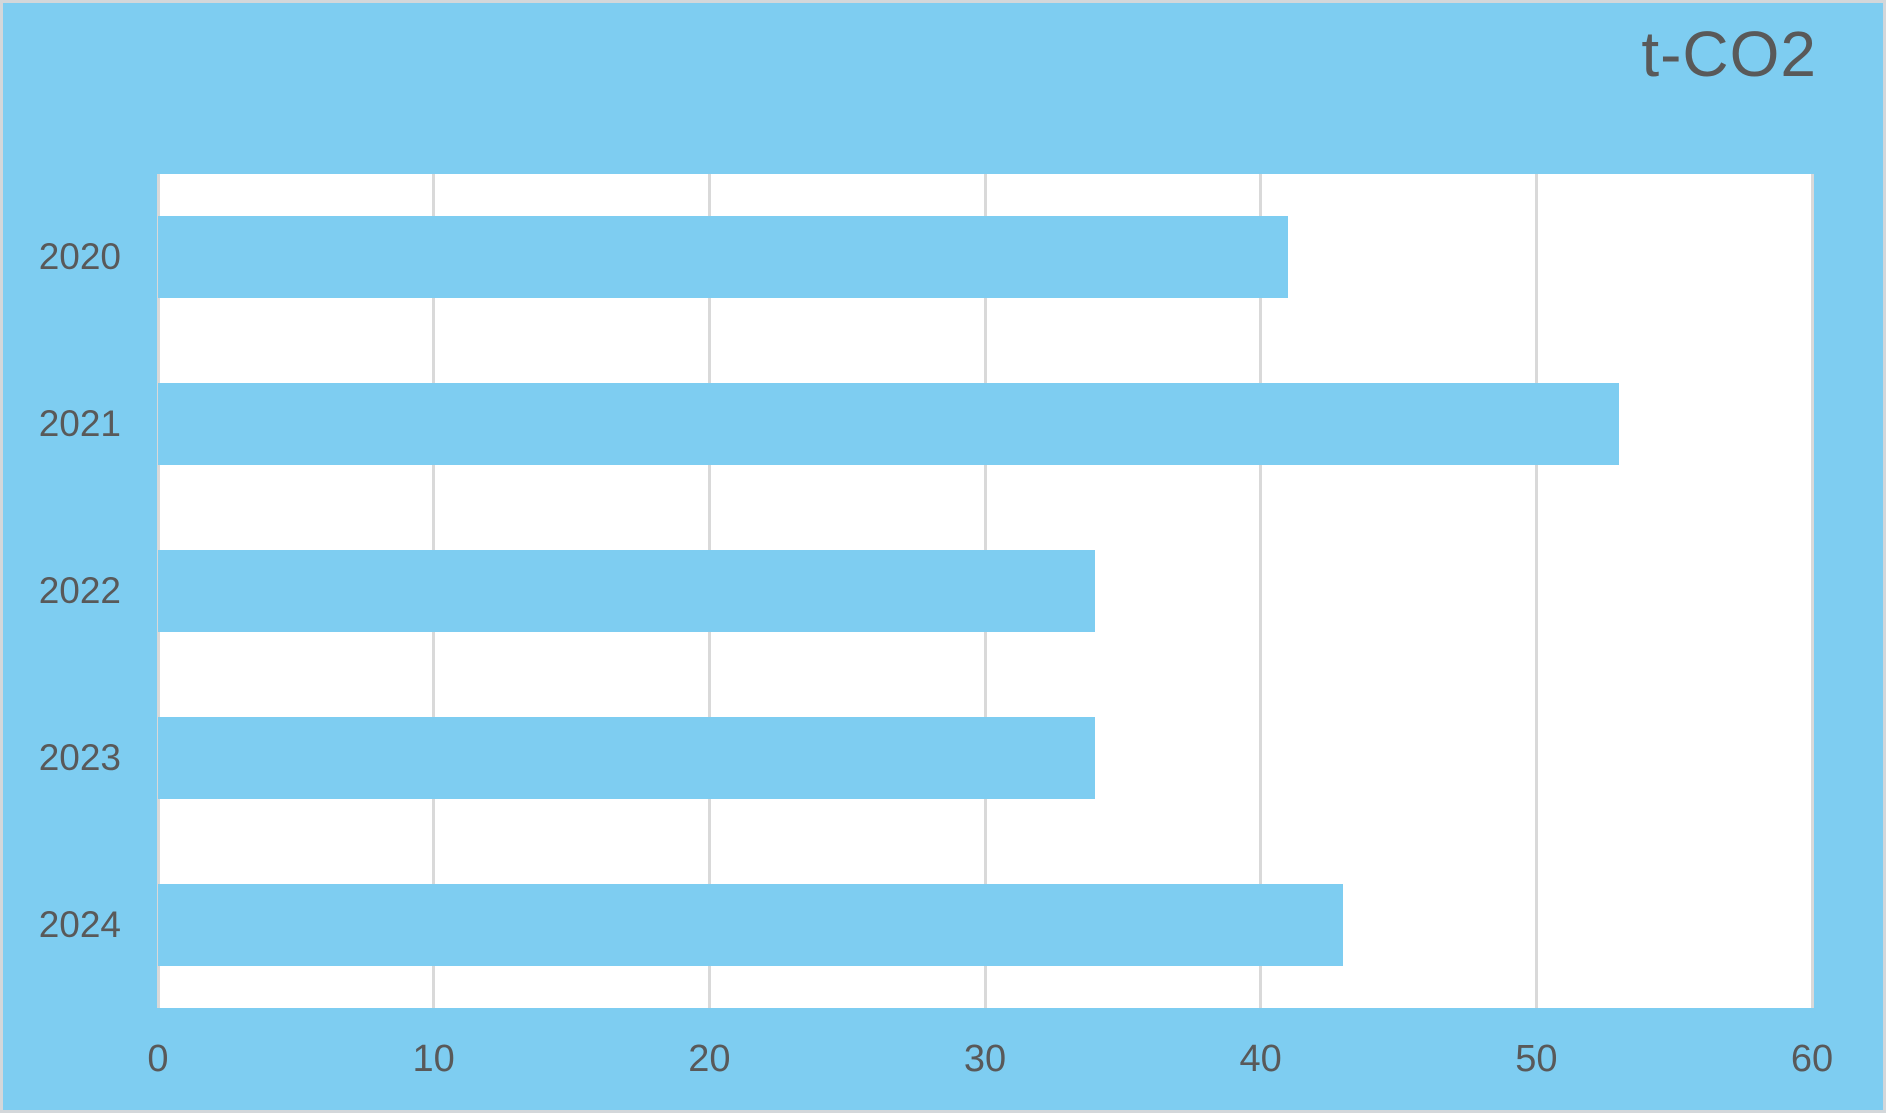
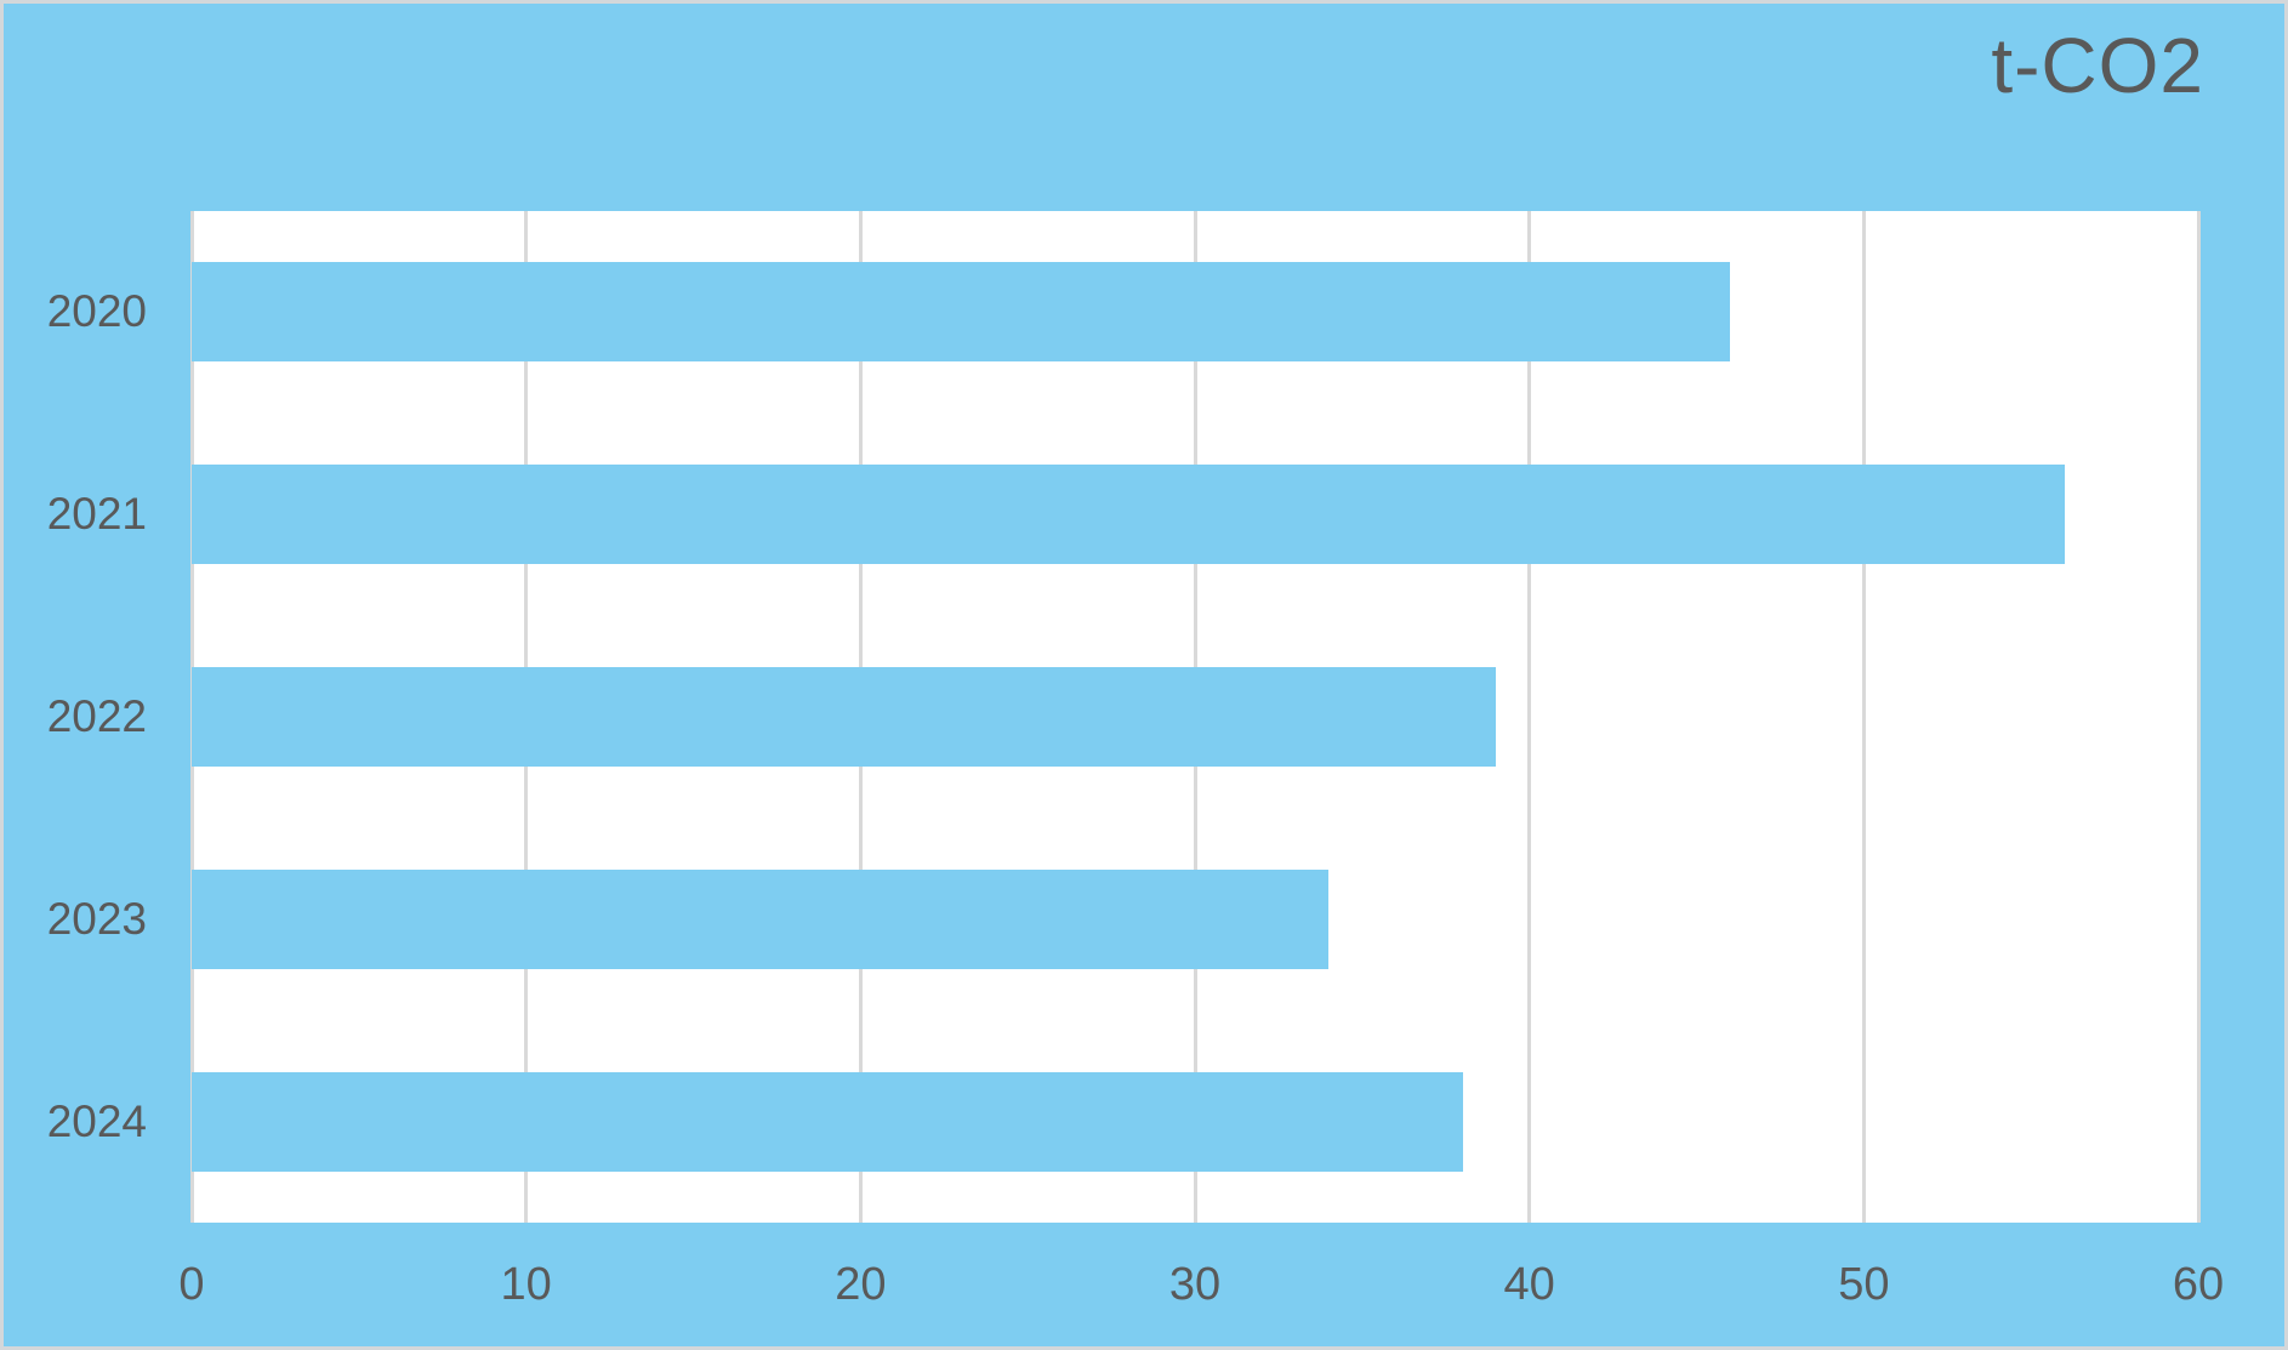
2020: 41 -> 46
2021: 53 -> 56
2022: 34 -> 39
2024: 43 -> 38
